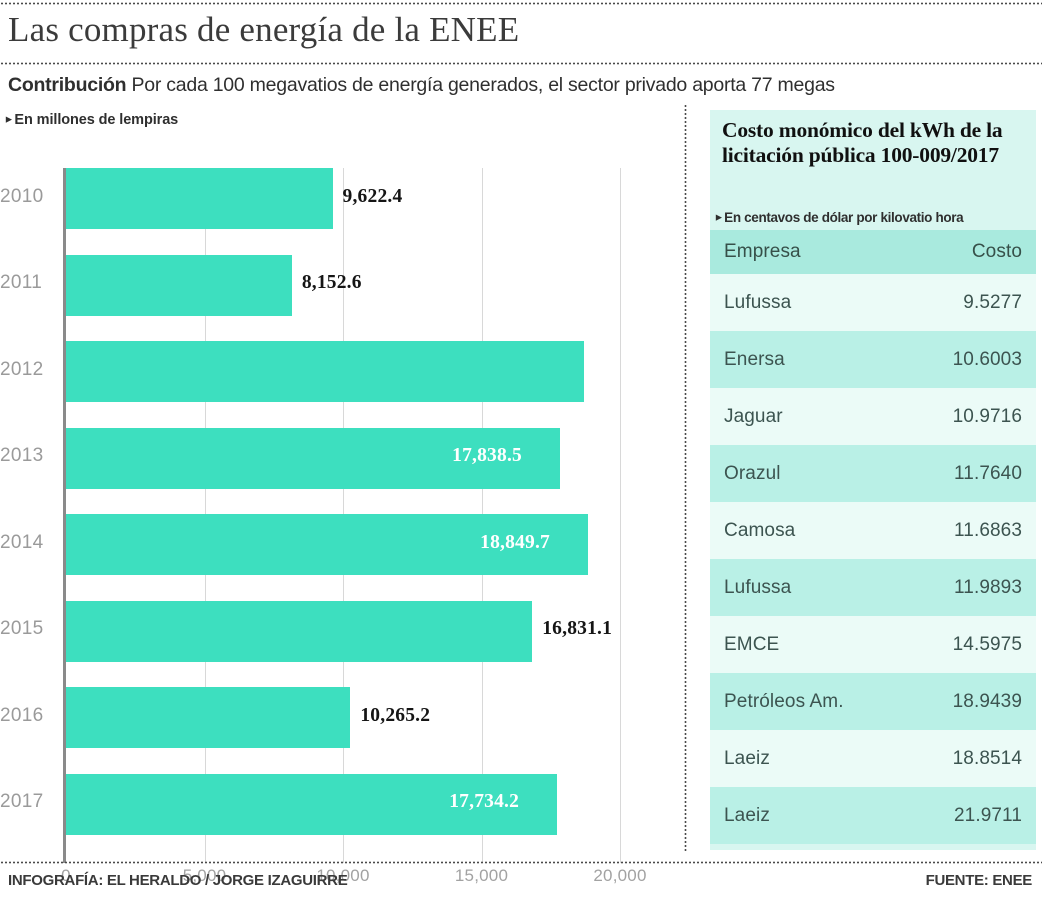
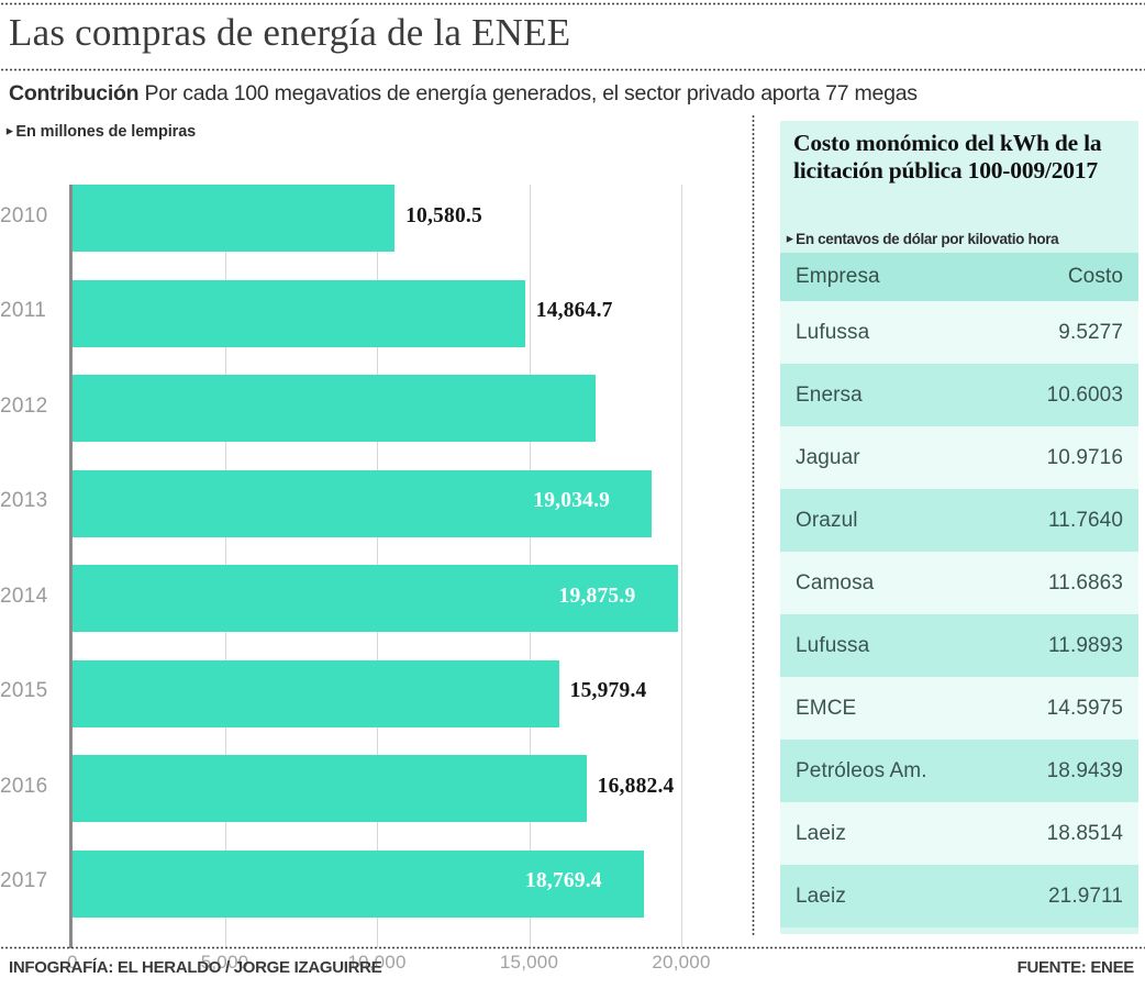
2010: 9,622.4 -> 10,580.5
2011: 8,152.6 -> 14,864.7
2012: 18700 -> 17200
2013: 17,838.5 -> 19,034.9
2014: 18,849.7 -> 19,875.9
2015: 16,831.1 -> 15,979.4
2016: 10,265.2 -> 16,882.4
2017: 17,734.2 -> 18,769.4
